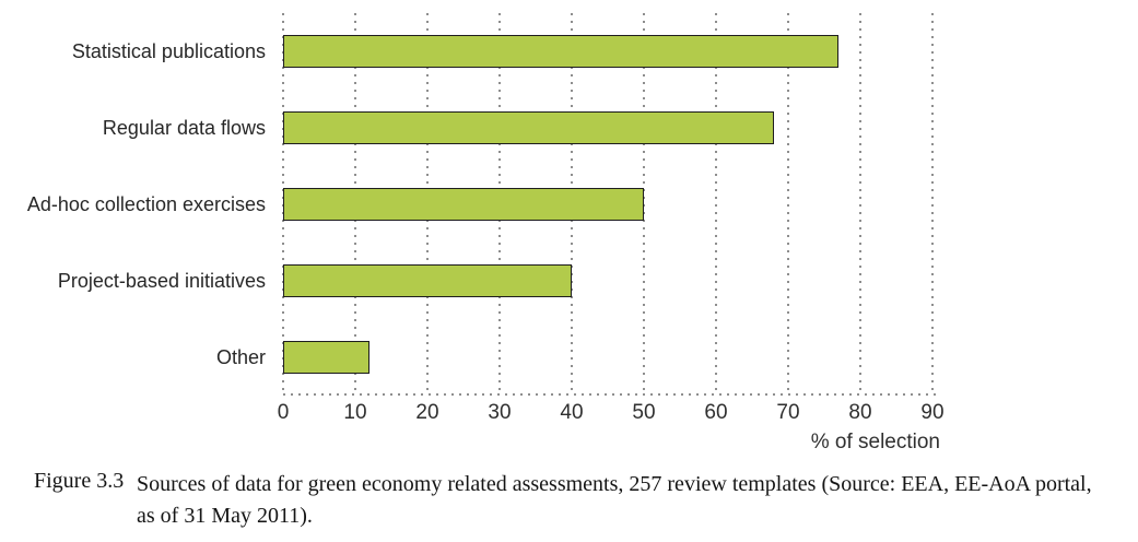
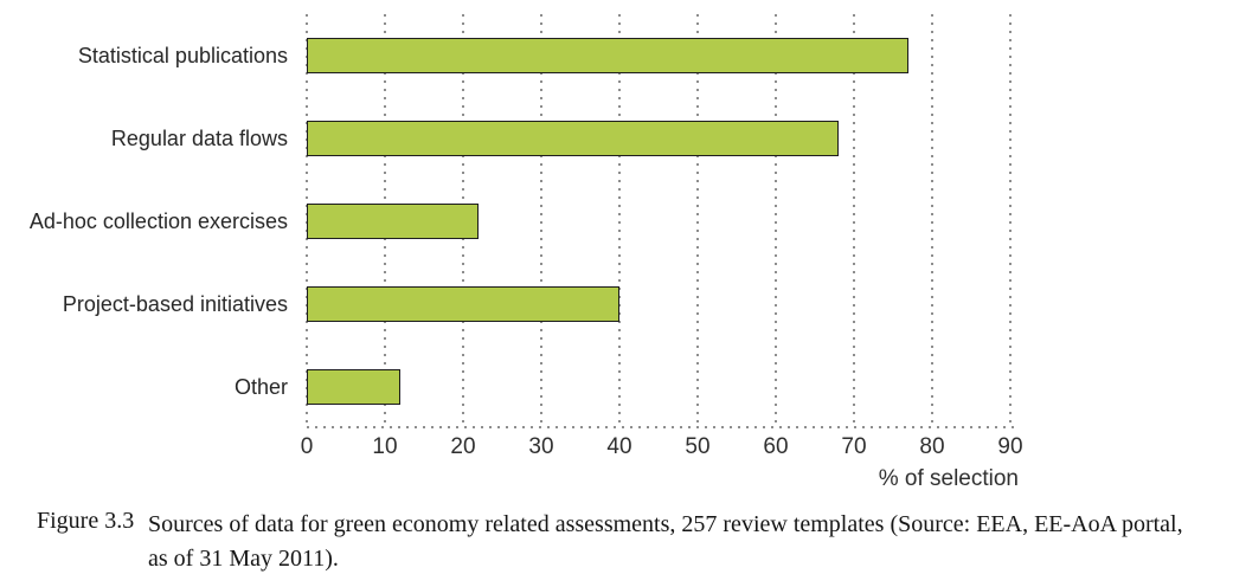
Ad-hoc collection exercises: 50 -> 22
